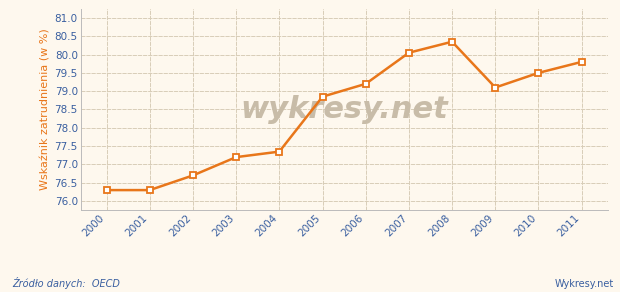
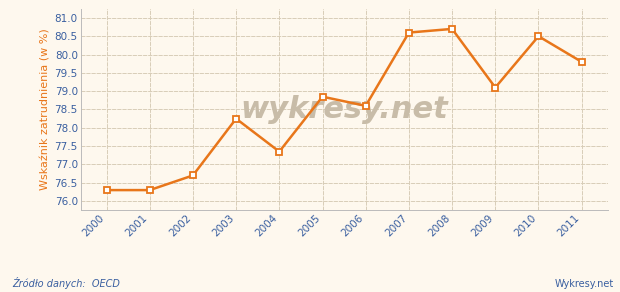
2003: 77.20 -> 78.25
2006: 79.20 -> 78.60
2007: 80.05 -> 80.60
2008: 80.35 -> 80.70
2010: 79.50 -> 80.50
